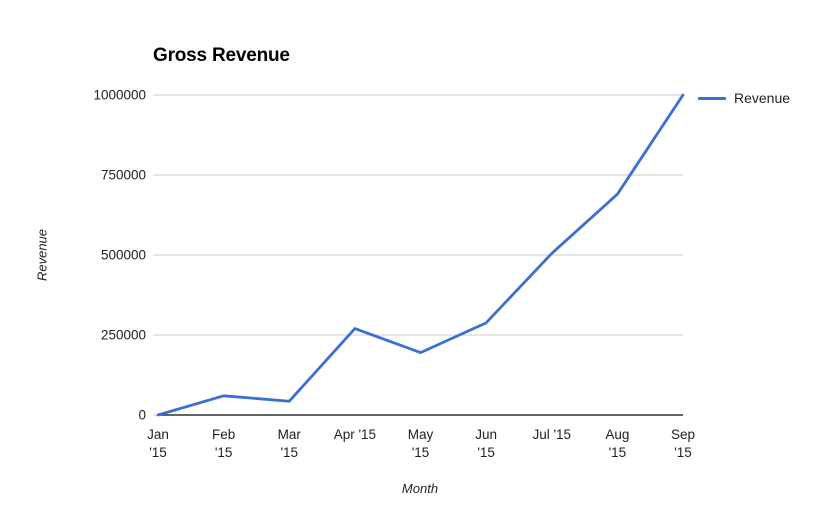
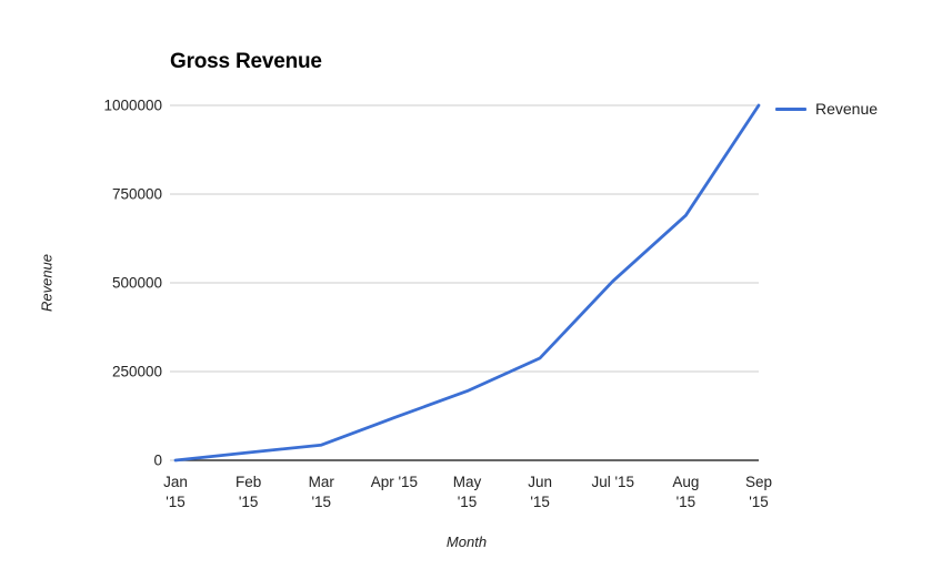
Feb '15: 60000 -> 20000
Apr '15: 270000 -> 120000
